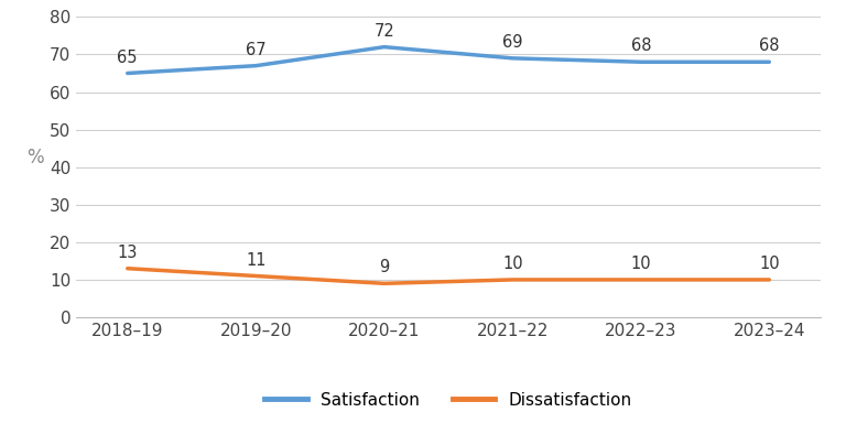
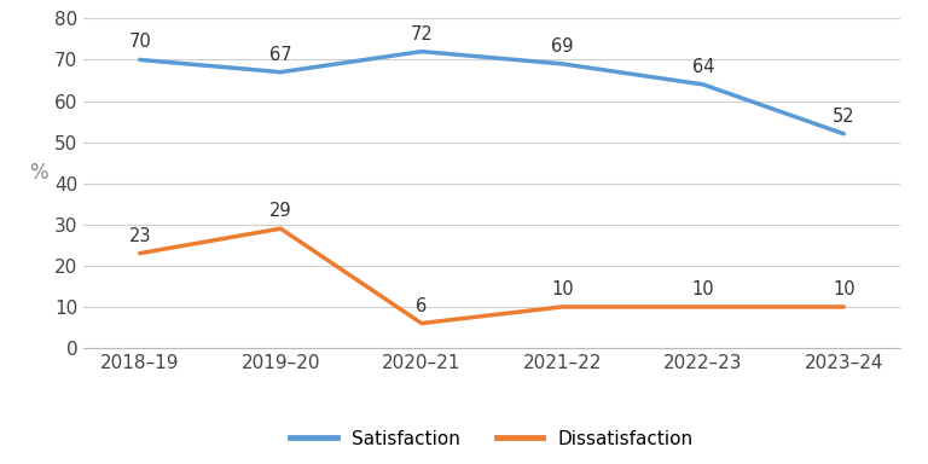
Satisfaction/2018–19: 65 -> 70
Dissatisfaction/2018–19: 13 -> 23
Dissatisfaction/2019–20: 11 -> 29
Dissatisfaction/2020–21: 9 -> 6
Satisfaction/2022–23: 68 -> 64
Satisfaction/2023–24: 68 -> 52
